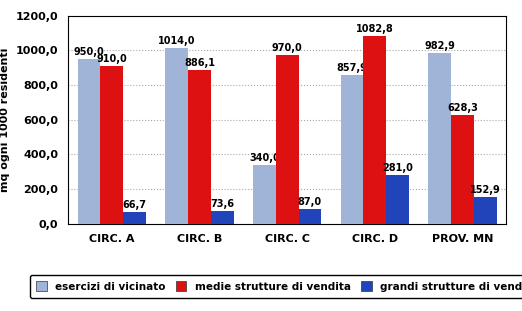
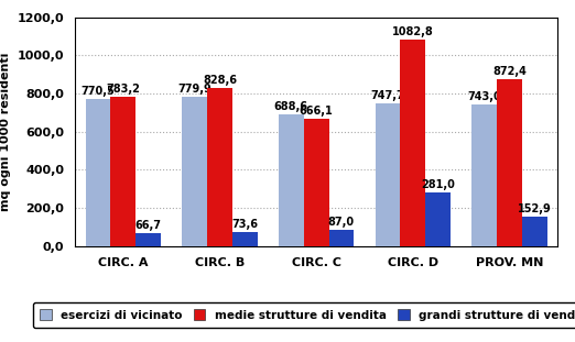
esercizi di vicinato/CIRC. A: 950 -> 770
medie strutture di vendita/CIRC. A: 910 -> 780
esercizi di vicinato/CIRC. B: 1014,0 -> 779,9
medie strutture di vendita/CIRC. B: 886,1 -> 828,6
esercizi di vicinato/CIRC. C: 340 -> 690
medie strutture di vendita/CIRC. C: 970 -> 670
esercizi di vicinato/CIRC. D: 857,9 -> 747,7
esercizi di vicinato/PROV. MN: 982,9 -> 743,0
medie strutture di vendita/PROV. MN: 628,3 -> 872,4
